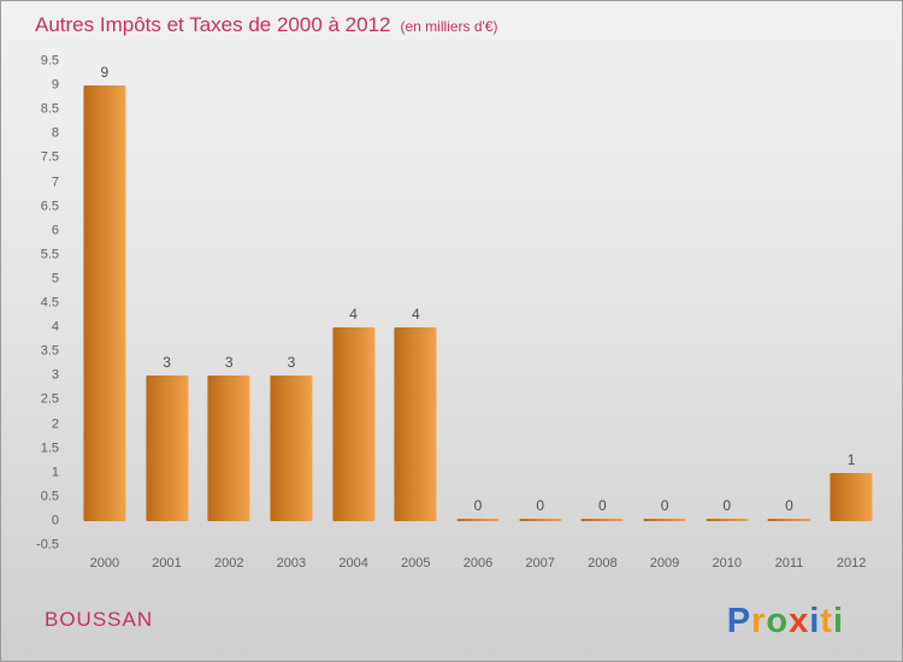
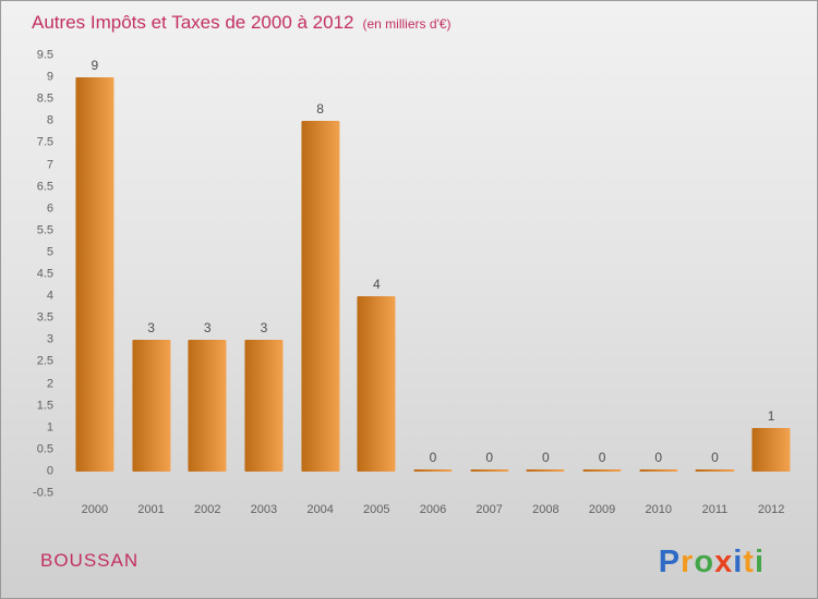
2004: 4 -> 8
